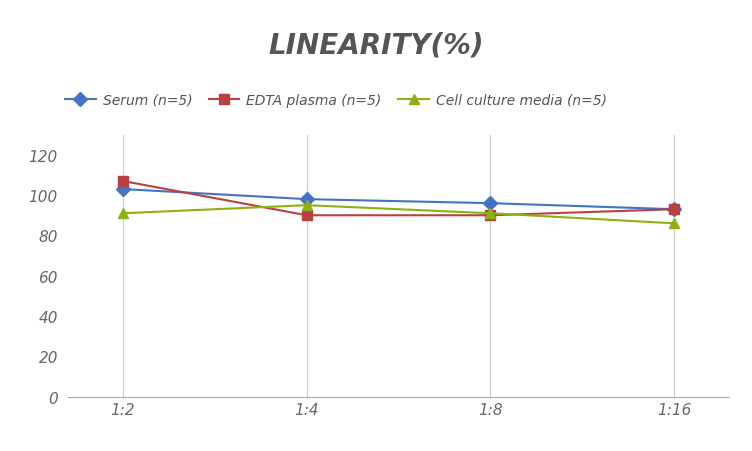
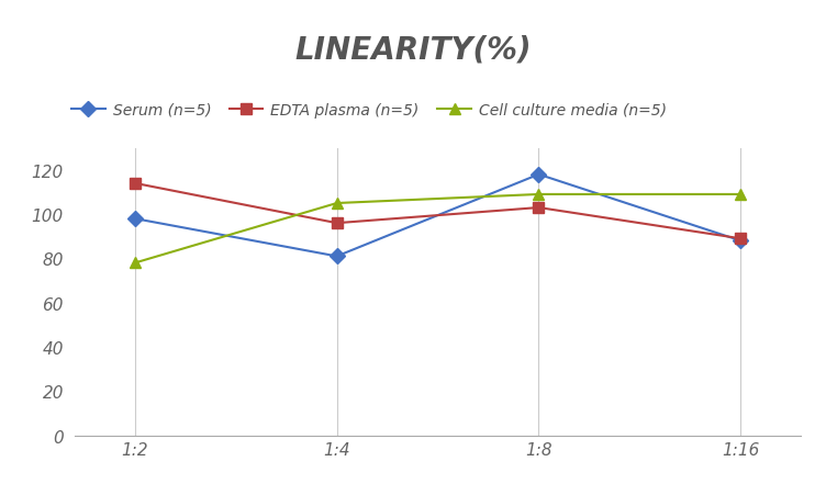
Serum (n=5)/1:2: 103 -> 98
EDTA plasma (n=5)/1:2: 107 -> 114
Cell culture media (n=5)/1:2: 91 -> 78
Serum (n=5)/1:4: 98 -> 81
EDTA plasma (n=5)/1:4: 90 -> 96
Cell culture media (n=5)/1:4: 95 -> 105
Serum (n=5)/1:8: 96 -> 118
EDTA plasma (n=5)/1:8: 90 -> 103
Cell culture media (n=5)/1:8: 91 -> 109
Serum (n=5)/1:16: 93 -> 88
EDTA plasma (n=5)/1:16: 93 -> 89
Cell culture media (n=5)/1:16: 86 -> 109
